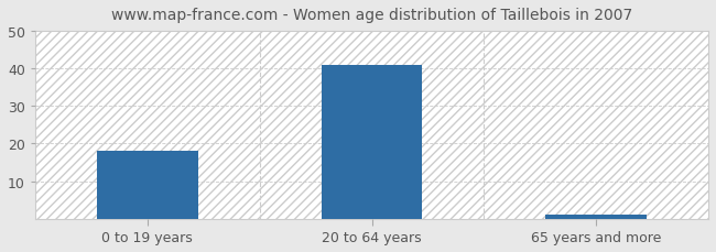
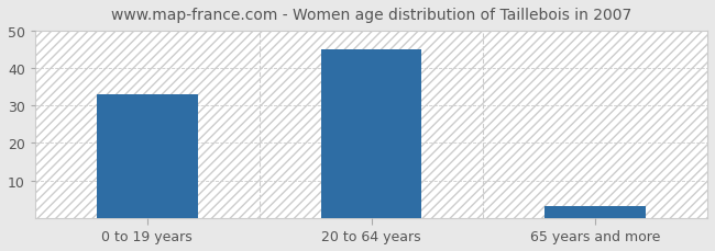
0 to 19 years: 18 -> 33
20 to 64 years: 41 -> 45
65 years and more: 1 -> 3
